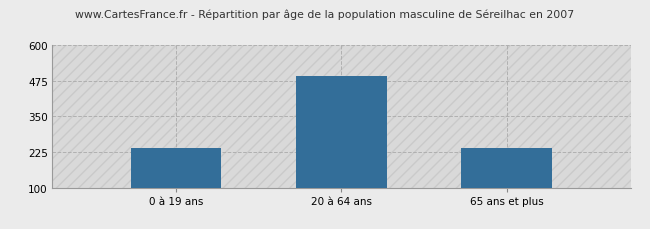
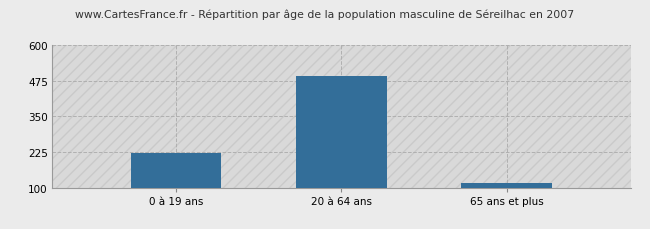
0 à 19 ans: 240 -> 220
65 ans et plus: 240 -> 115
